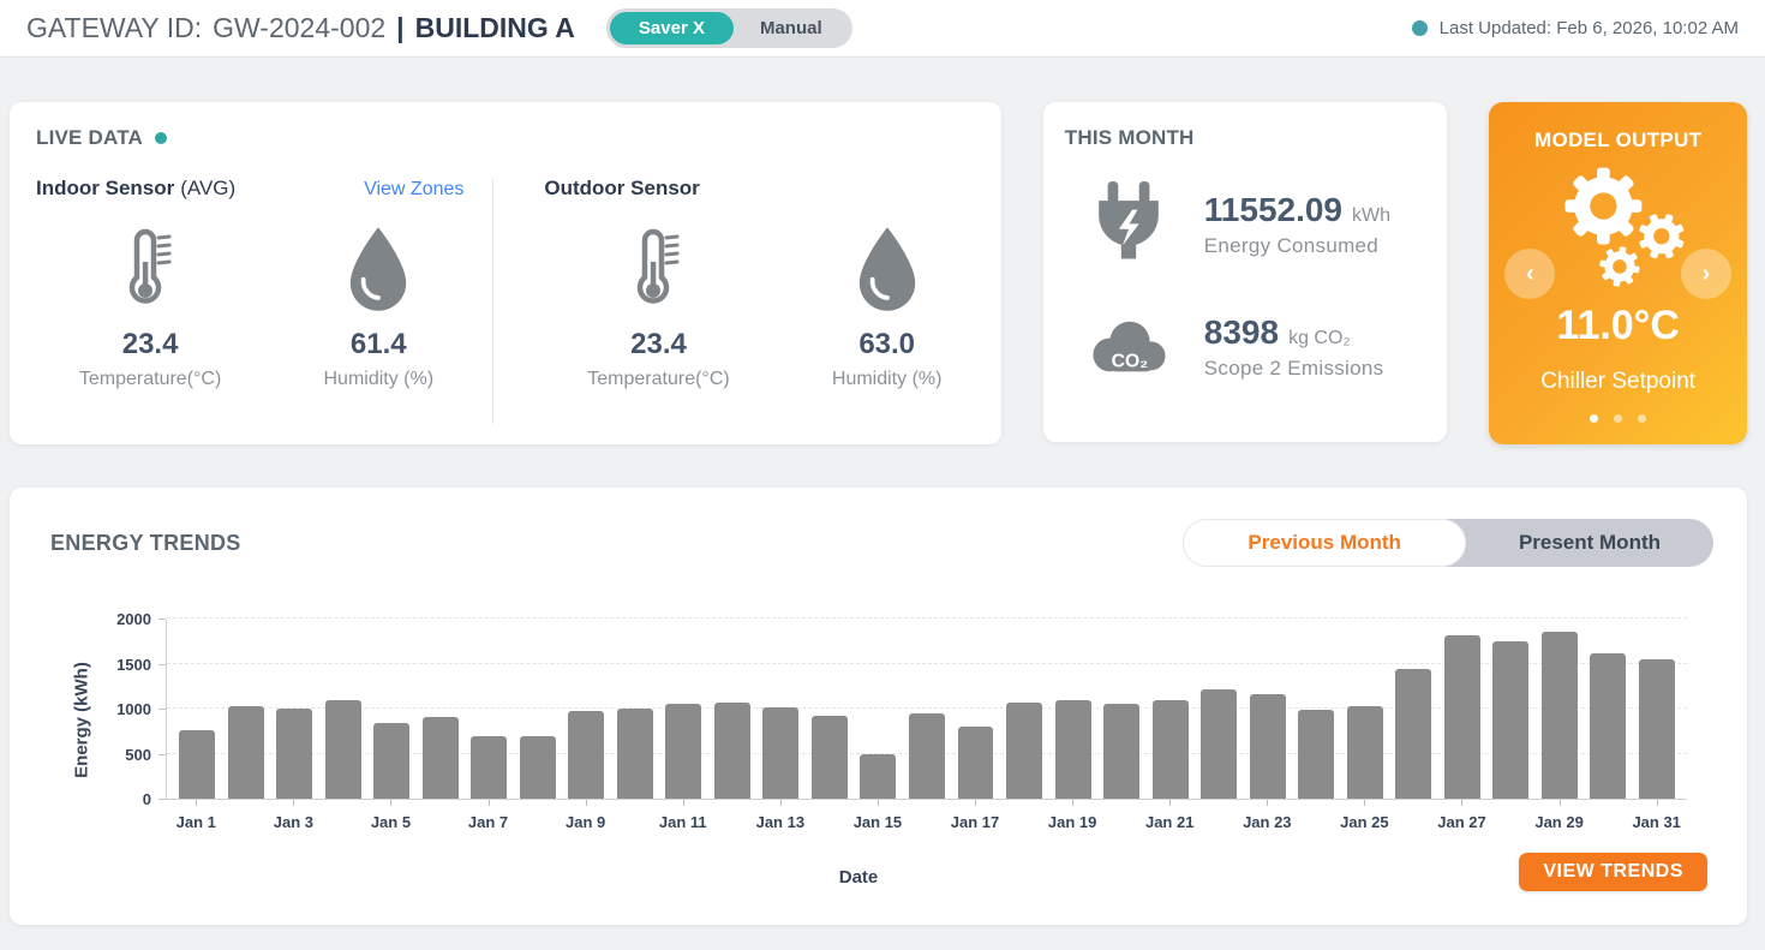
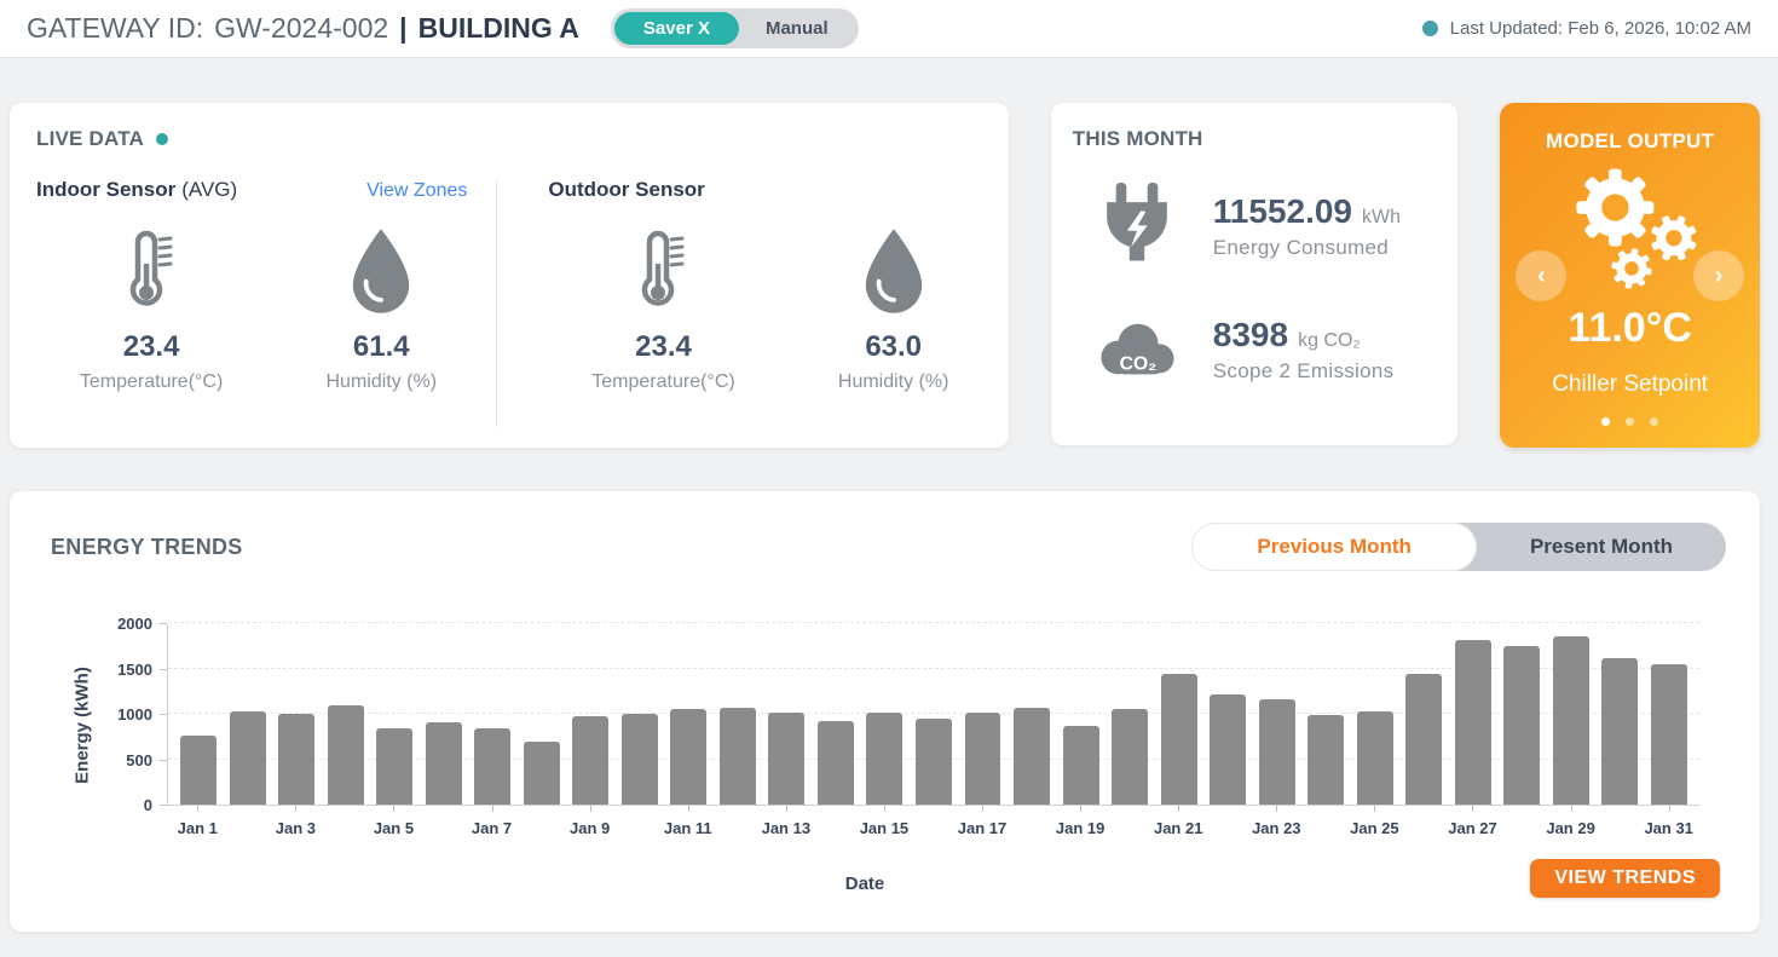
Jan 7: 700 -> 800
Jan 15: 500 -> 1000
Jan 17: 800 -> 1000
Jan 19: 1100 -> 900
Jan 21: 1100 -> 1400
